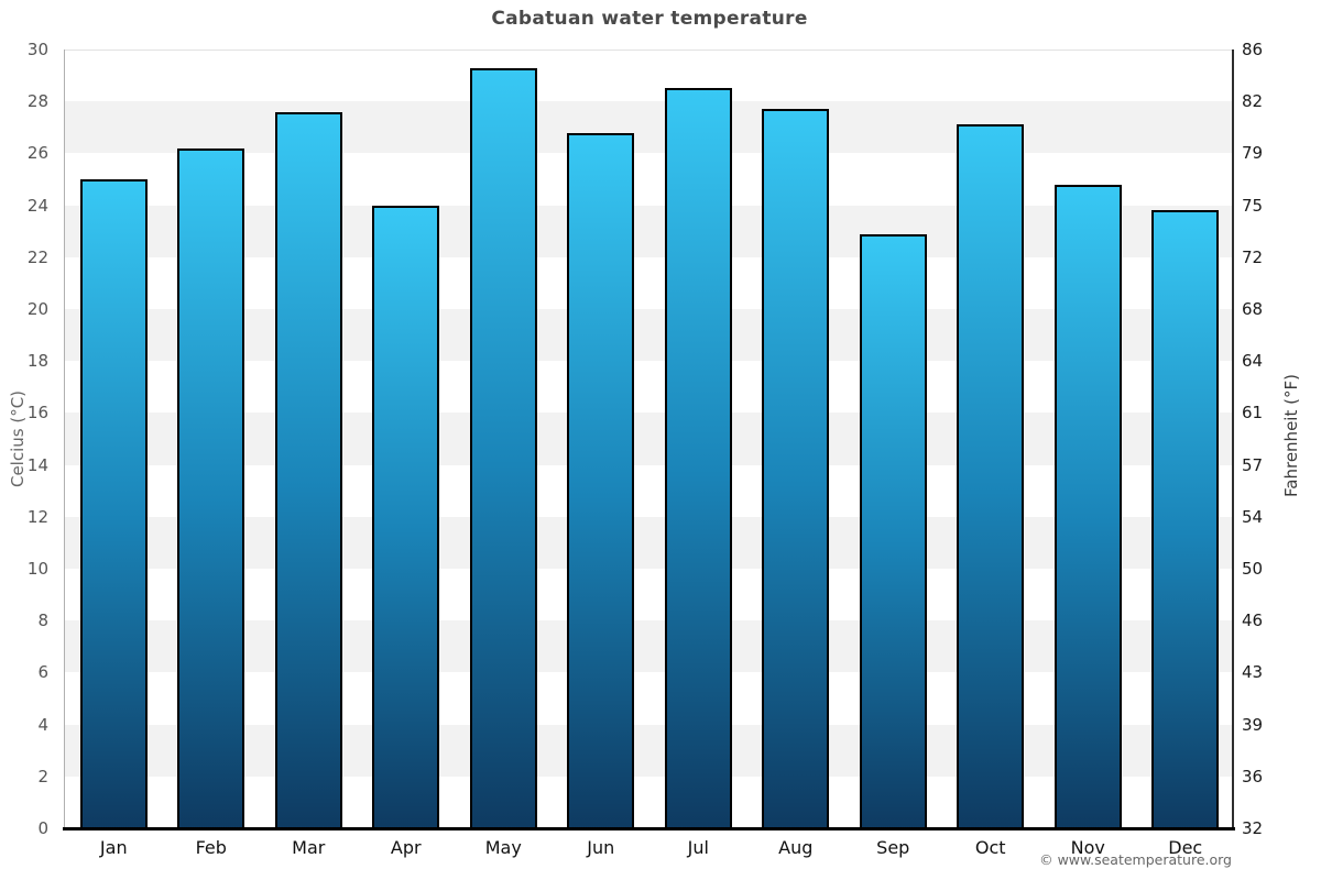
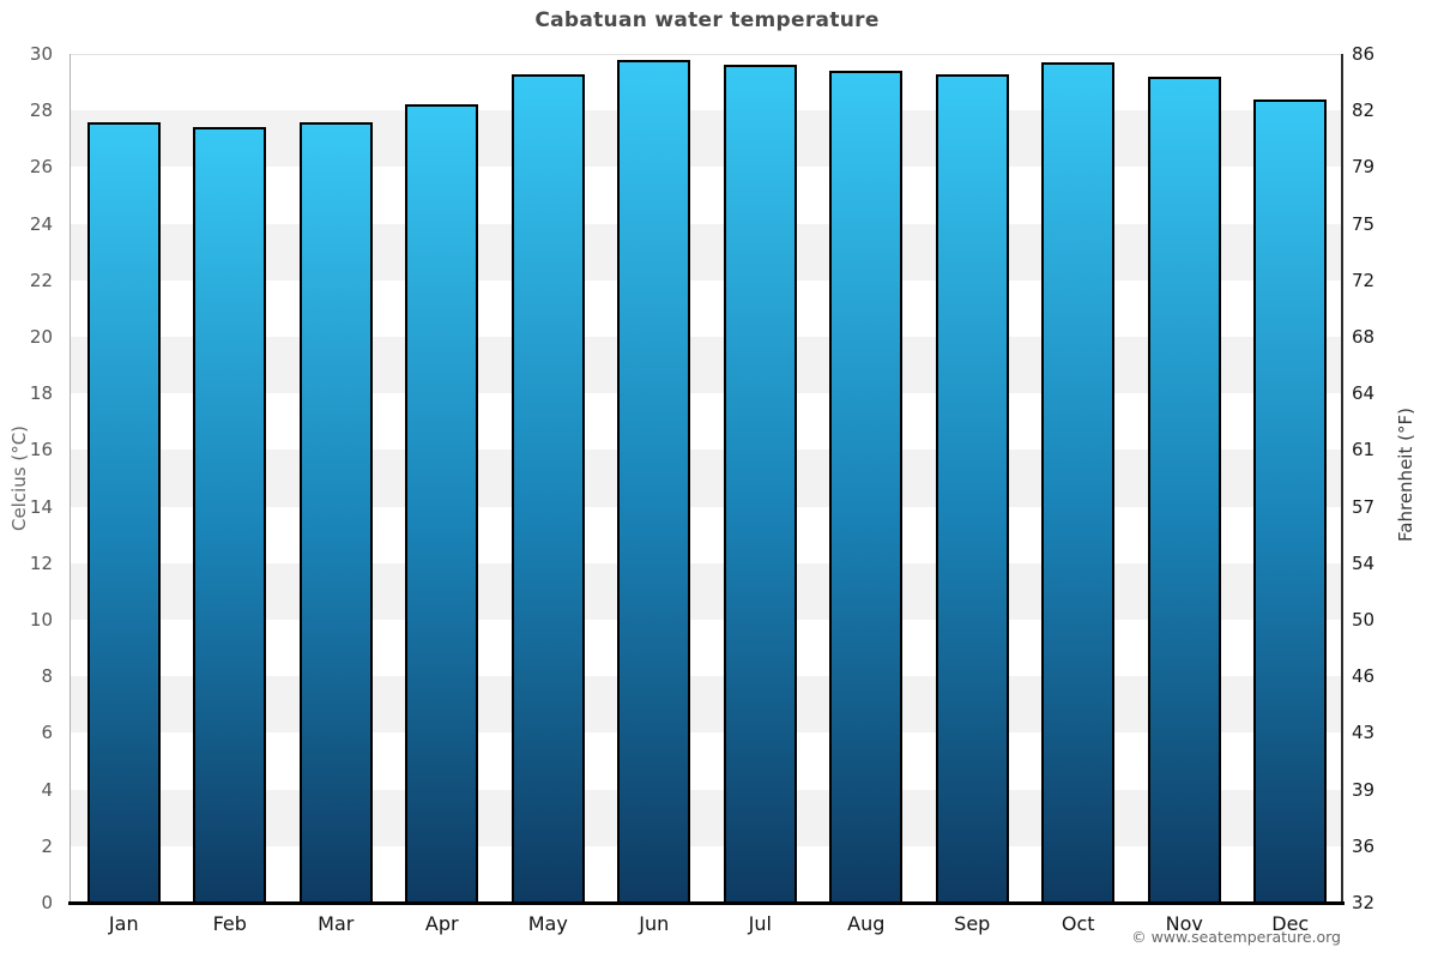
Jan: 25.0 -> 27.6
Feb: 26.2 -> 27.4
Apr: 24.0 -> 28.2
Jun: 26.8 -> 29.8
Jul: 28.5 -> 29.6
Aug: 27.7 -> 29.4
Sep: 22.9 -> 29.3
Oct: 27.1 -> 29.7
Nov: 24.8 -> 29.2
Dec: 23.8 -> 28.4
